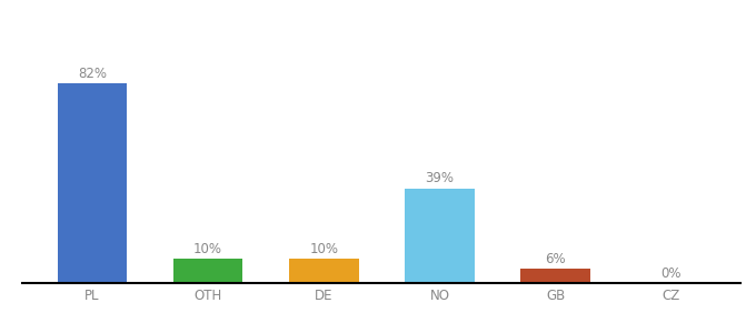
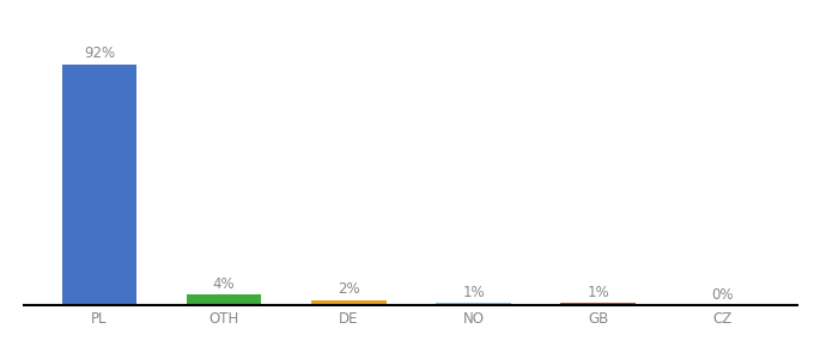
PL: 82% -> 92%
OTH: 10% -> 4%
DE: 10% -> 2%
NO: 39% -> 1%
GB: 6% -> 1%
